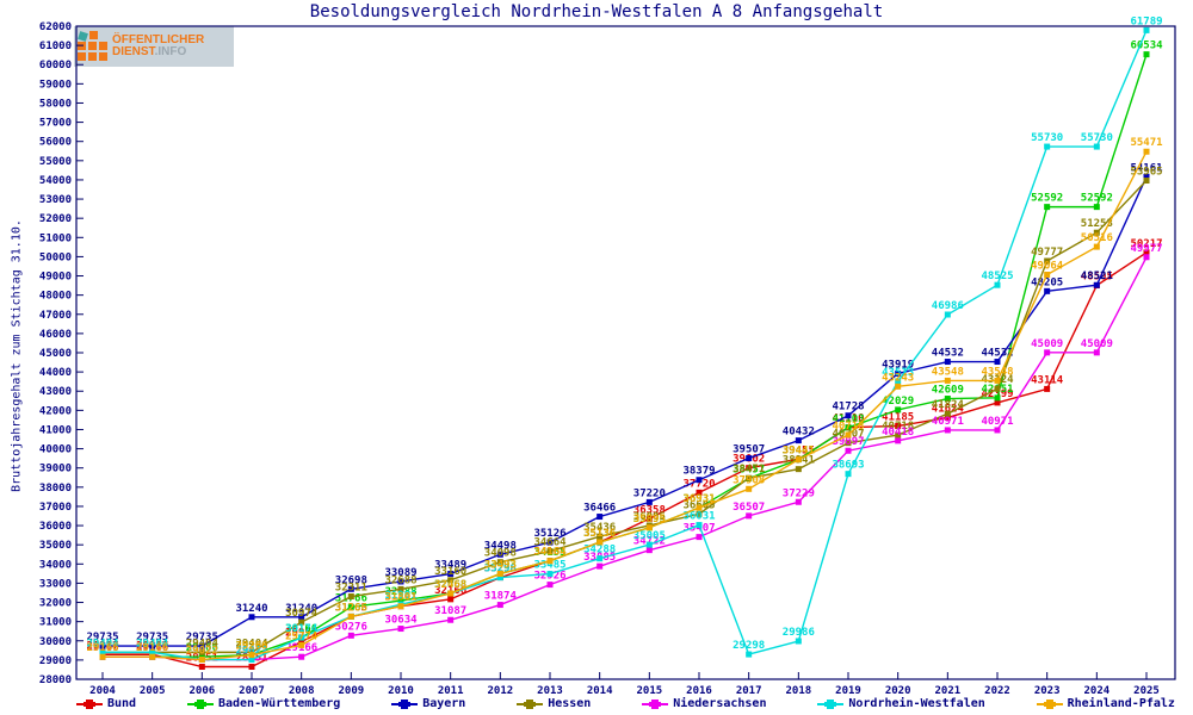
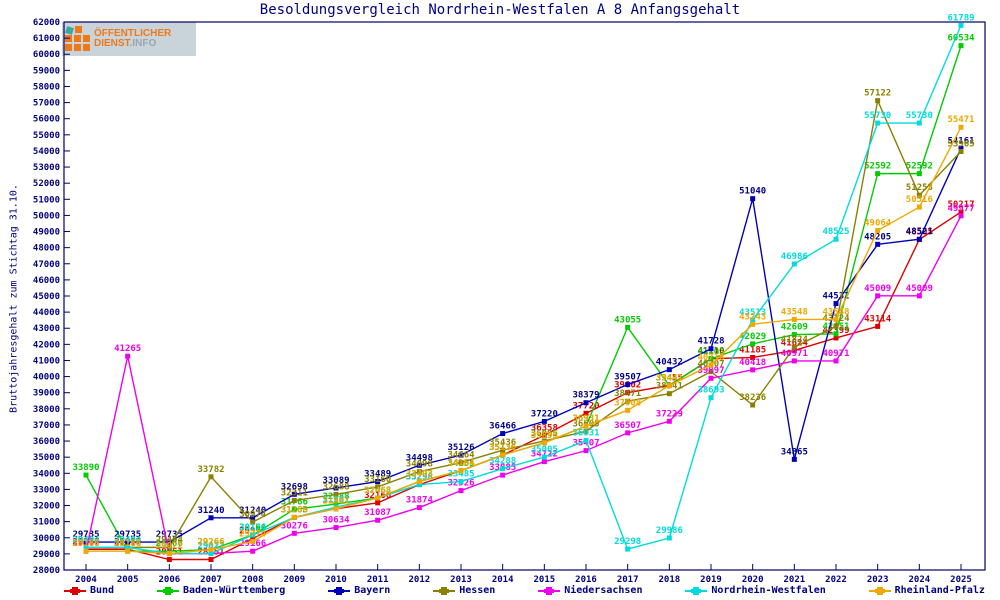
Baden-Württemberg/2004: 29166 -> 33890
Niedersachsen/2005: 29166 -> 41265
Hessen/2007: 29404 -> 33782
Baden-Württemberg/2017: 38457 -> 43055
Bayern/2020: 43919 -> 51040
Hessen/2020: 40718 -> 38236
Bayern/2021: 44532 -> 34865
Hessen/2023: 49777 -> 57122
